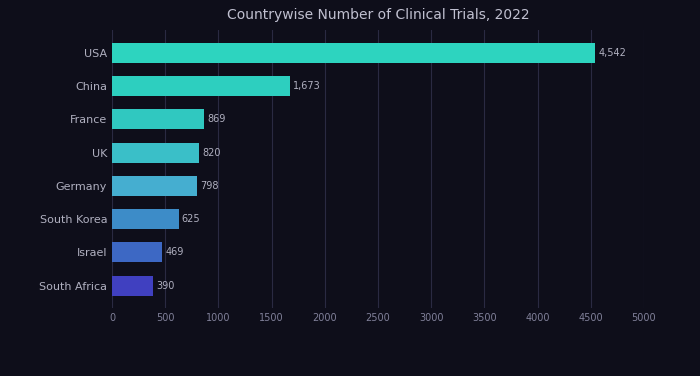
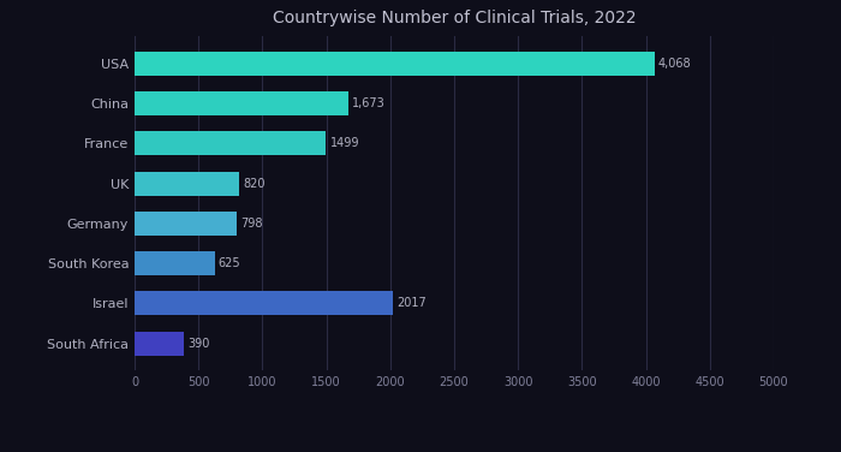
USA: 4,542 -> 4,068
France: 869 -> 1499
Israel: 469 -> 2017
